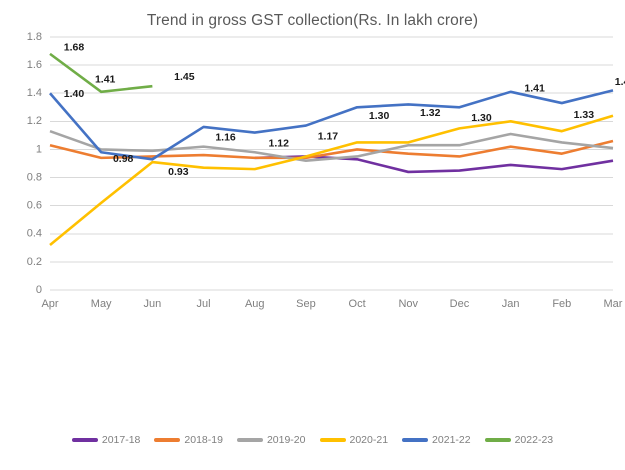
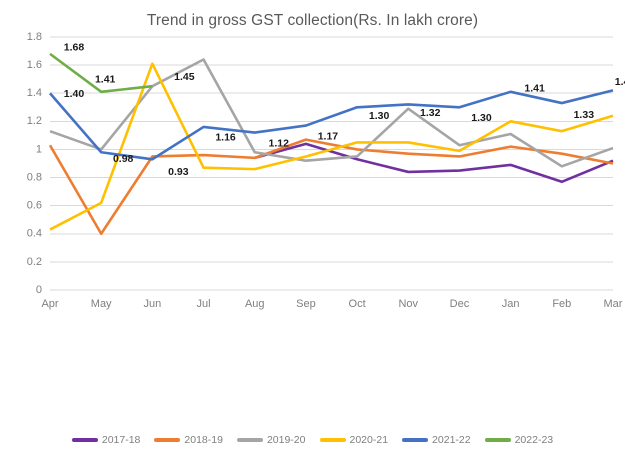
2020-21/Apr: 0.32 -> 0.43
2018-19/May: 0.94 -> 0.40
2019-20/Jun: 0.99 -> 1.45
2020-21/Jun: 0.91 -> 1.61
2019-20/Jul: 1.02 -> 1.64
2017-18/Sep: 0.95 -> 1.04
2018-19/Sep: 0.94 -> 1.07
2019-20/Nov: 1.03 -> 1.29
2020-21/Dec: 1.15 -> 0.99
2017-18/Feb: 0.86 -> 0.77
2019-20/Feb: 1.05 -> 0.88
2018-19/Mar: 1.06 -> 0.90
